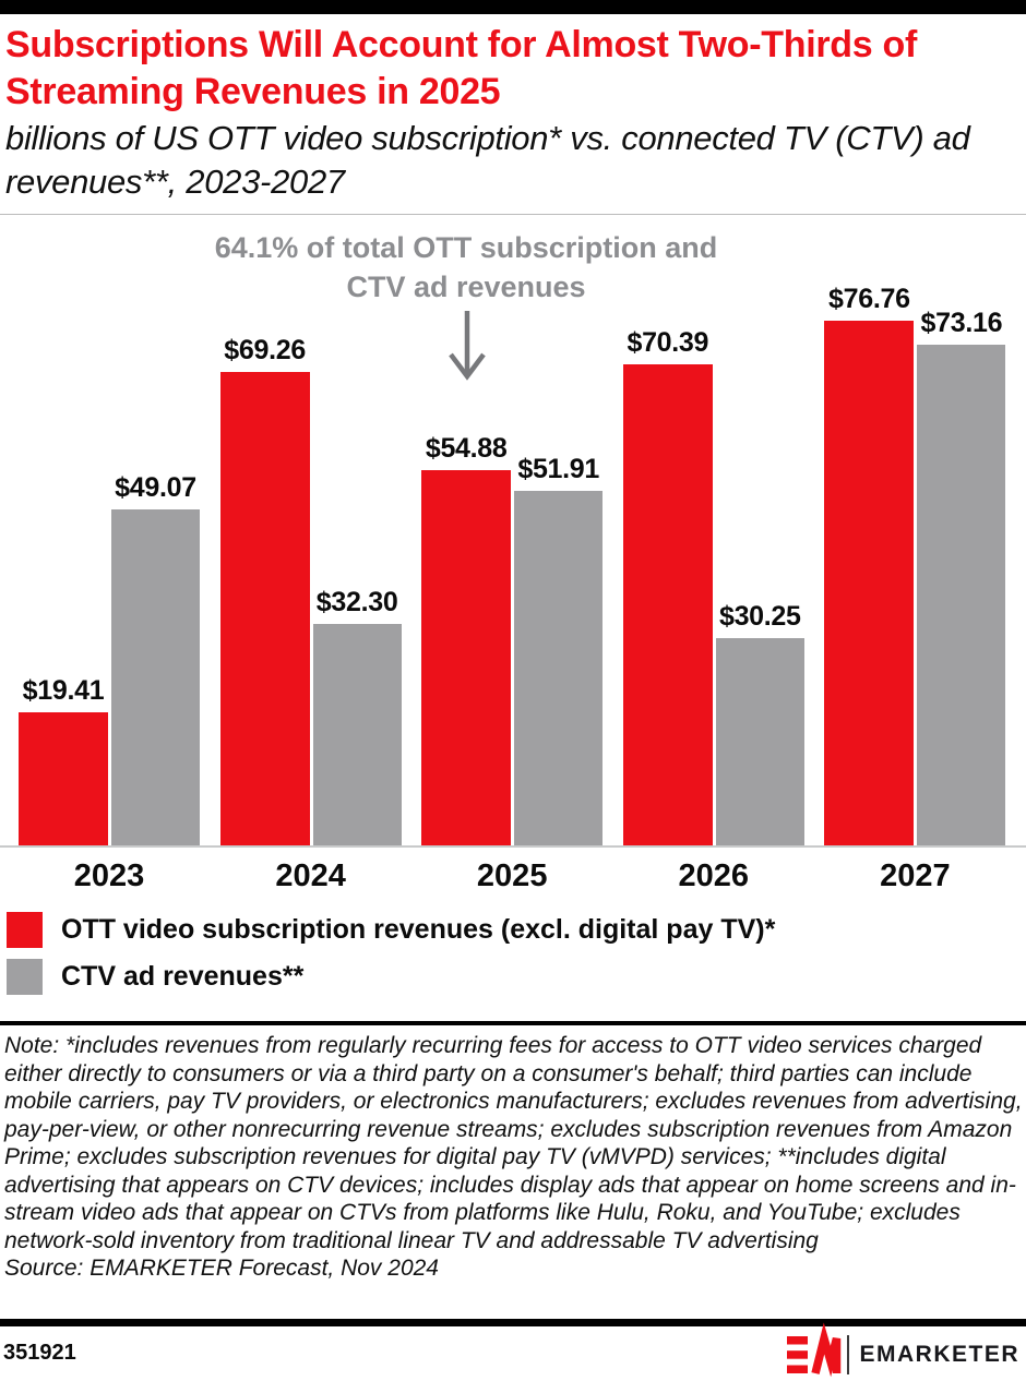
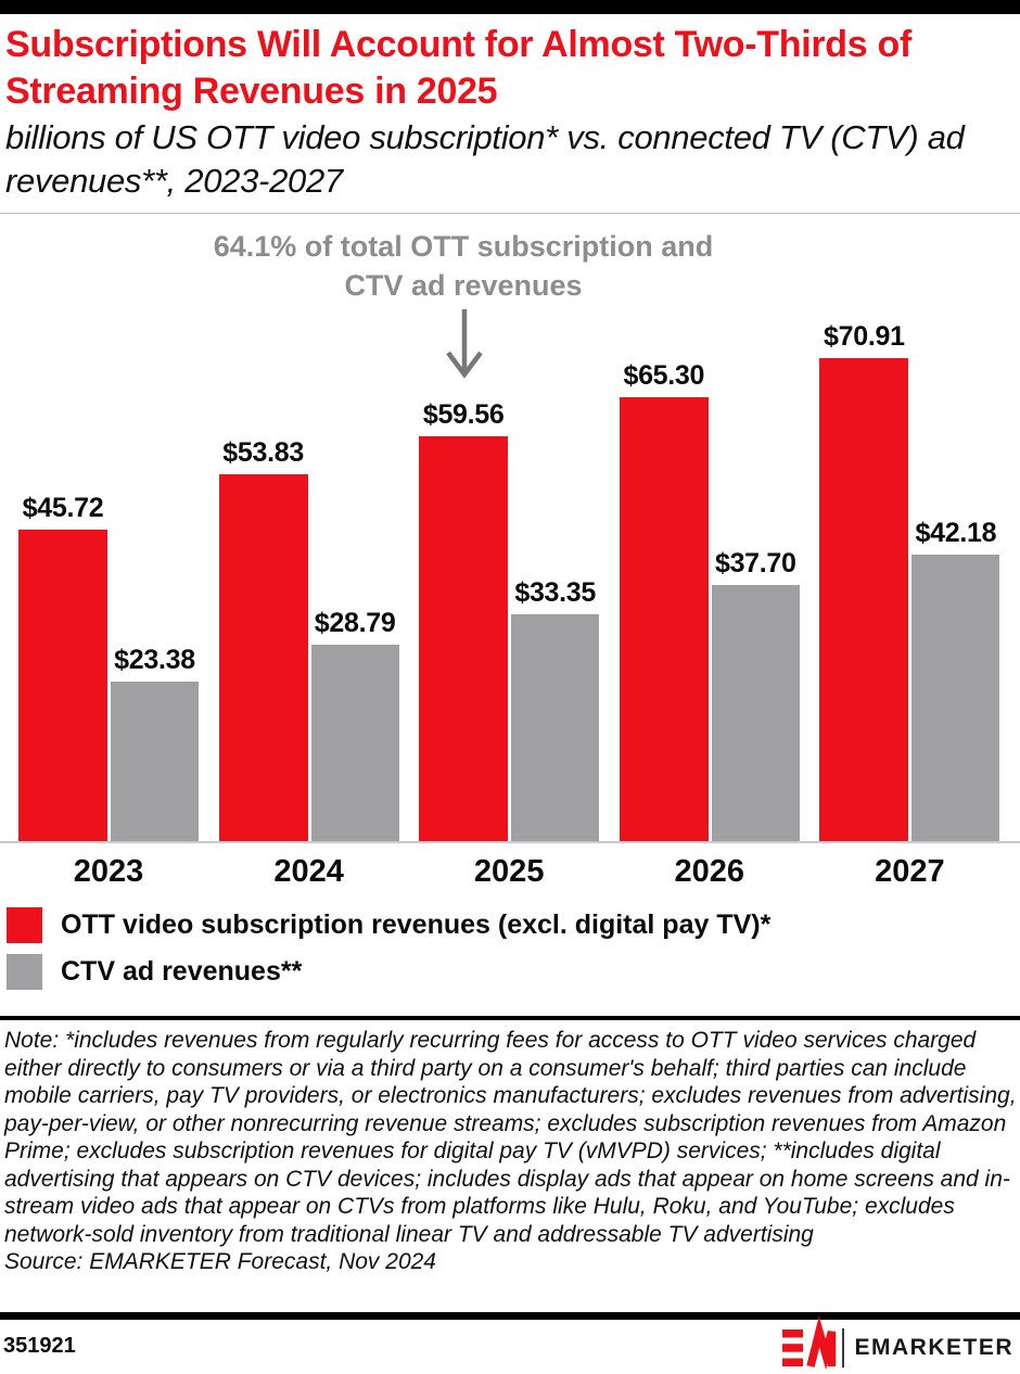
OTT video subscription revenues (excl. digital pay TV)*/2023: $19.41 -> $45.72
CTV ad revenues**/2023: $49.07 -> $23.38
OTT video subscription revenues (excl. digital pay TV)*/2024: $69.26 -> $53.83
CTV ad revenues**/2024: $32.30 -> $28.79
OTT video subscription revenues (excl. digital pay TV)*/2025: $54.88 -> $59.56
CTV ad revenues**/2025: $51.91 -> $33.35
OTT video subscription revenues (excl. digital pay TV)*/2026: $70.39 -> $65.30
CTV ad revenues**/2026: $30.25 -> $37.70
OTT video subscription revenues (excl. digital pay TV)*/2027: $76.76 -> $70.91
CTV ad revenues**/2027: $73.16 -> $42.18
